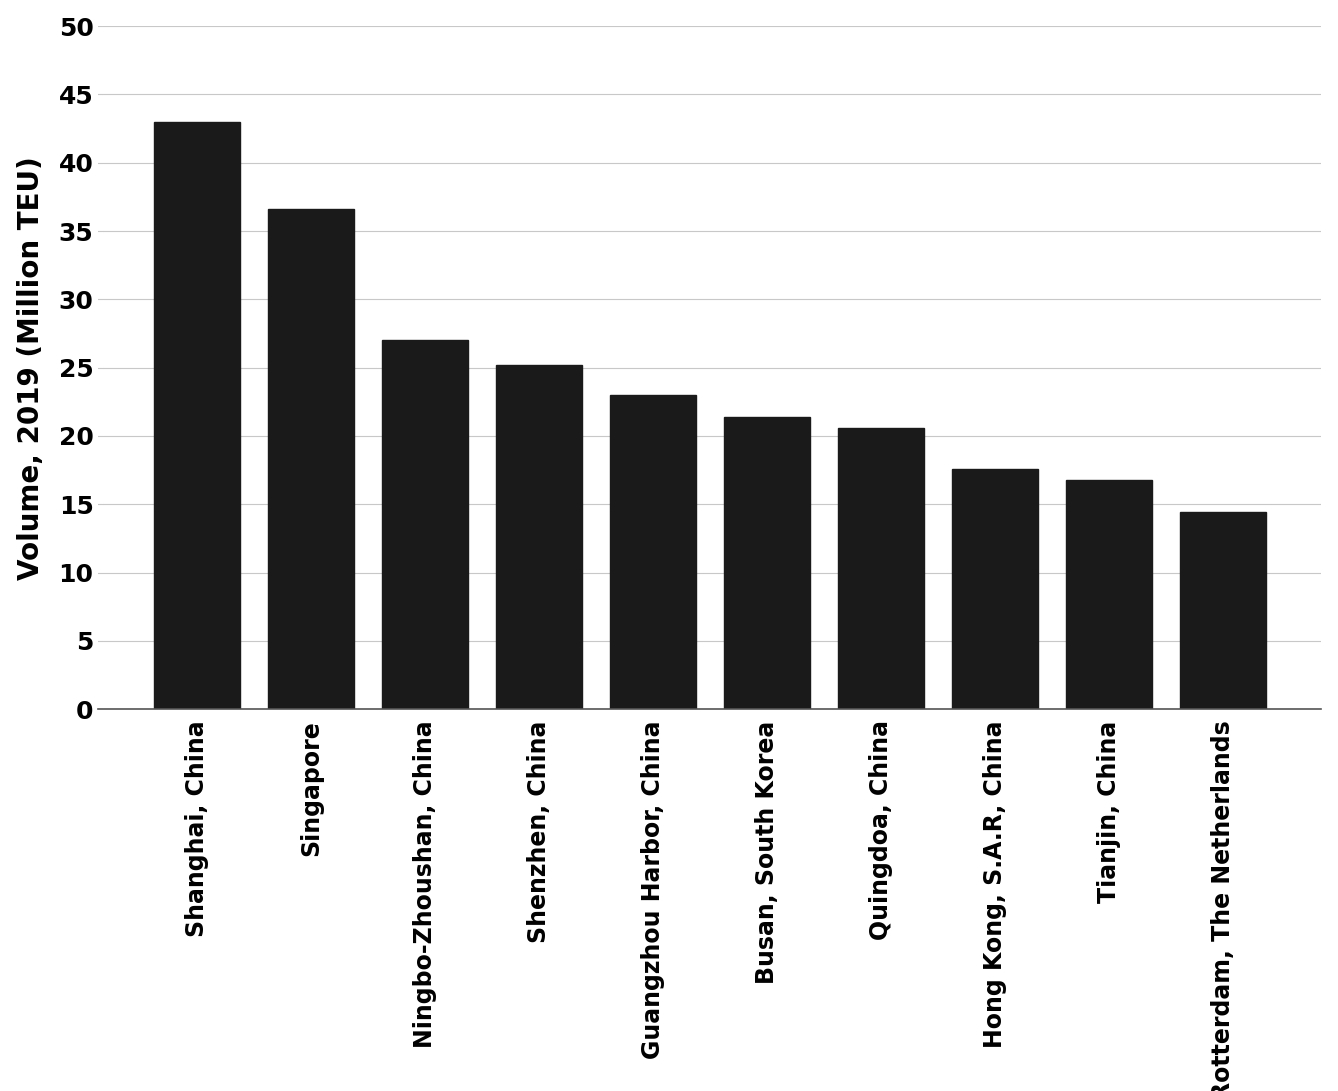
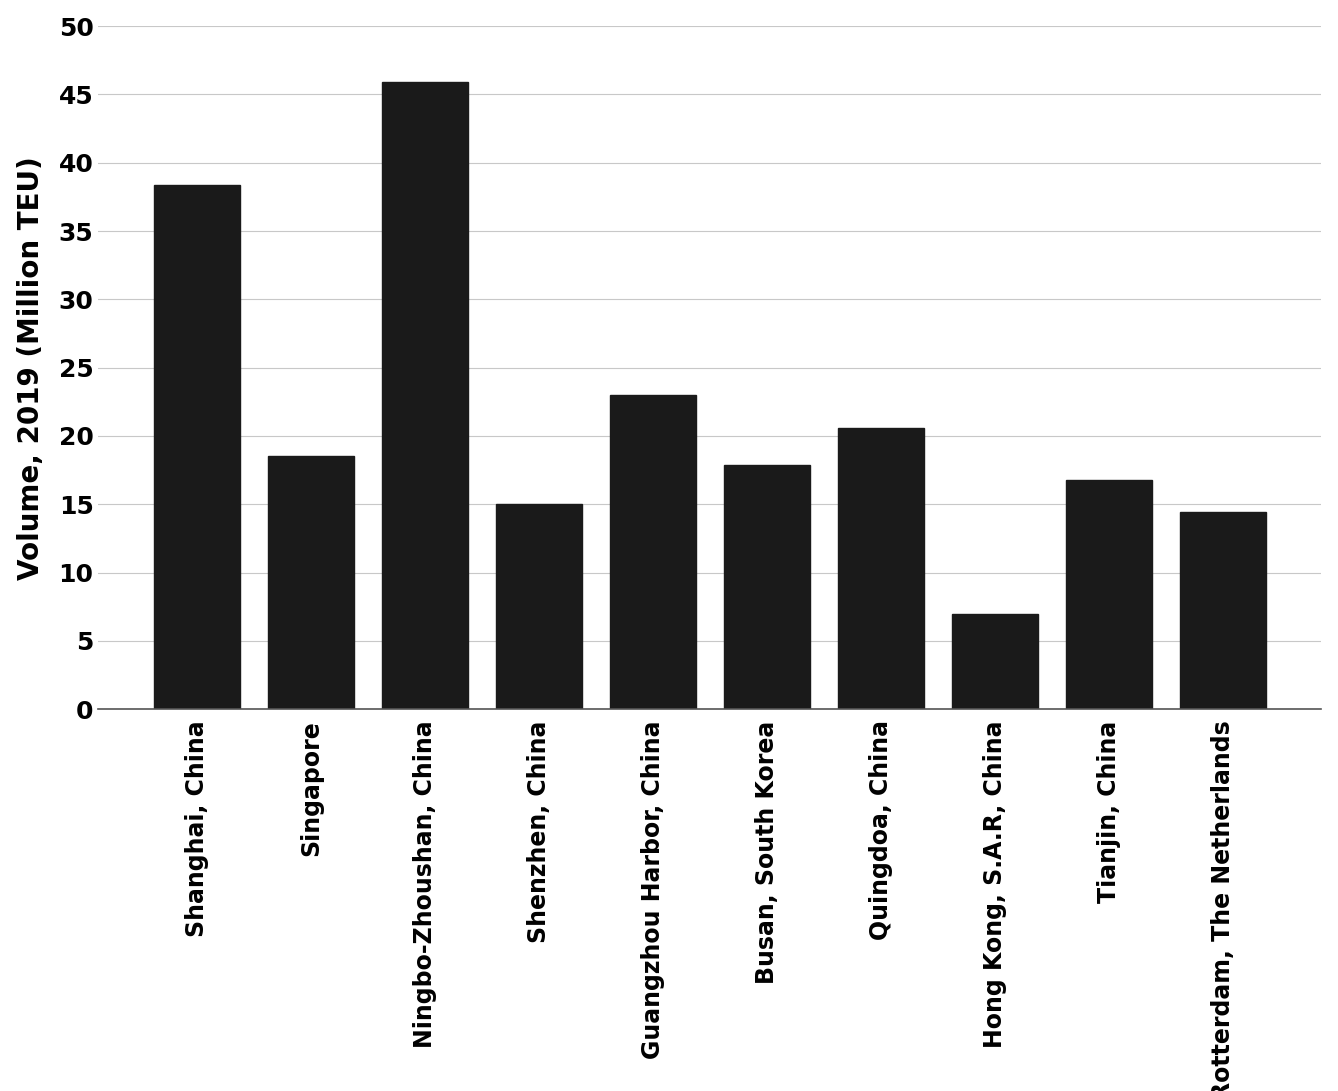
Shanghai, China: 43.0 -> 38.4
Singapore: 36.6 -> 18.5
Ningbo-Zhoushan, China: 27.0 -> 45.9
Shenzhen, China: 25.2 -> 15.0
Busan, South Korea: 21.4 -> 17.9
Hong Kong, S.A.R, China: 17.6 -> 7.0
